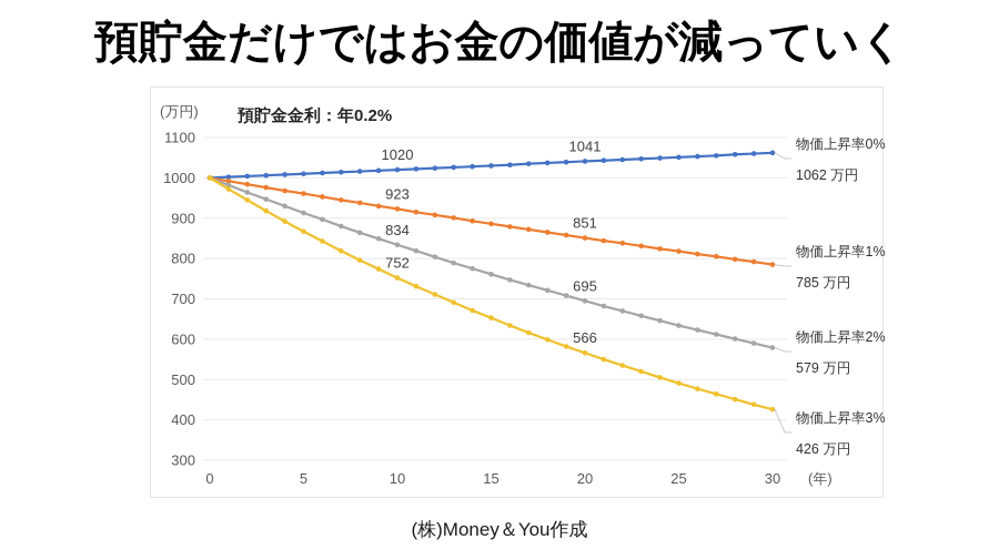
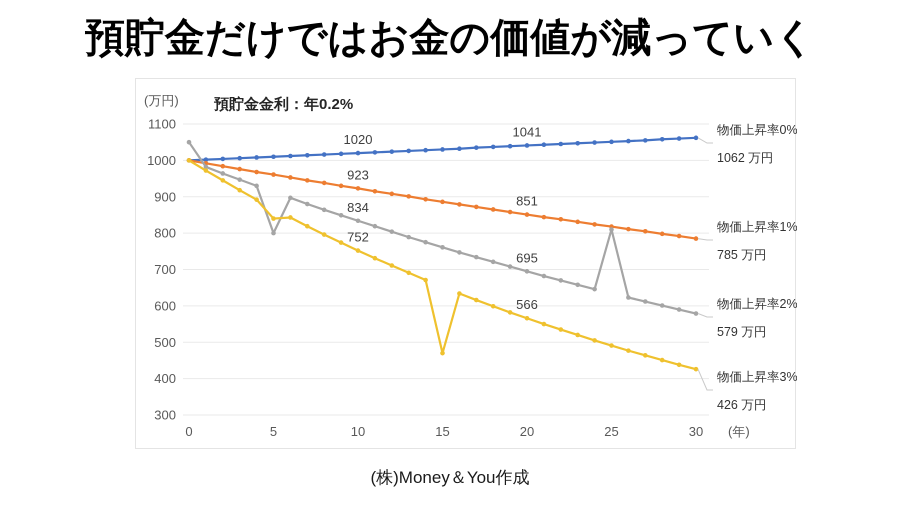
物価上昇率2%/0: 1000 -> 1050
物価上昇率2%/5: 910 -> 800
物価上昇率3%/5: 870 -> 840
物価上昇率3%/15: 650 -> 470
物価上昇率2%/25: 630 -> 810
